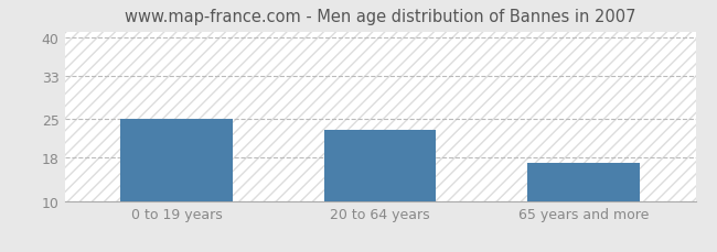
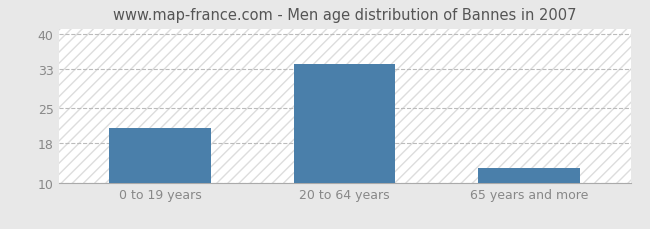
0 to 19 years: 25 -> 21
20 to 64 years: 23 -> 34
65 years and more: 17 -> 13
